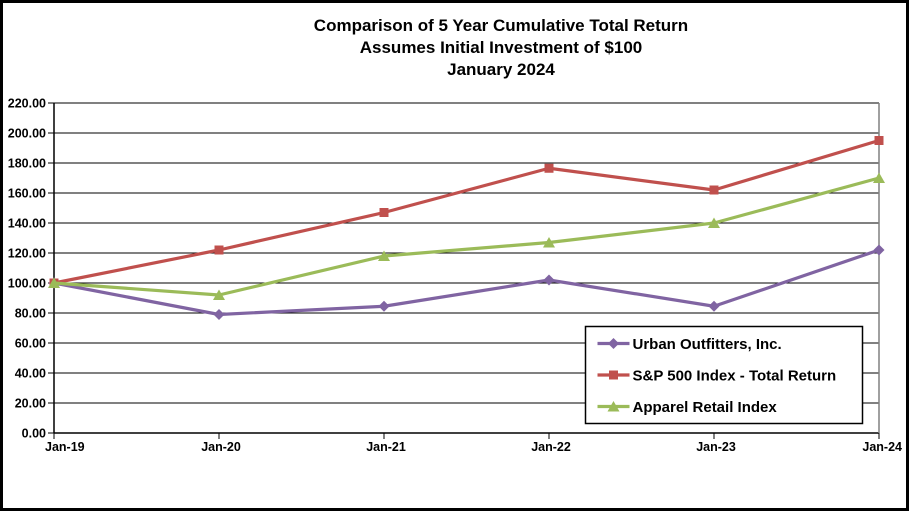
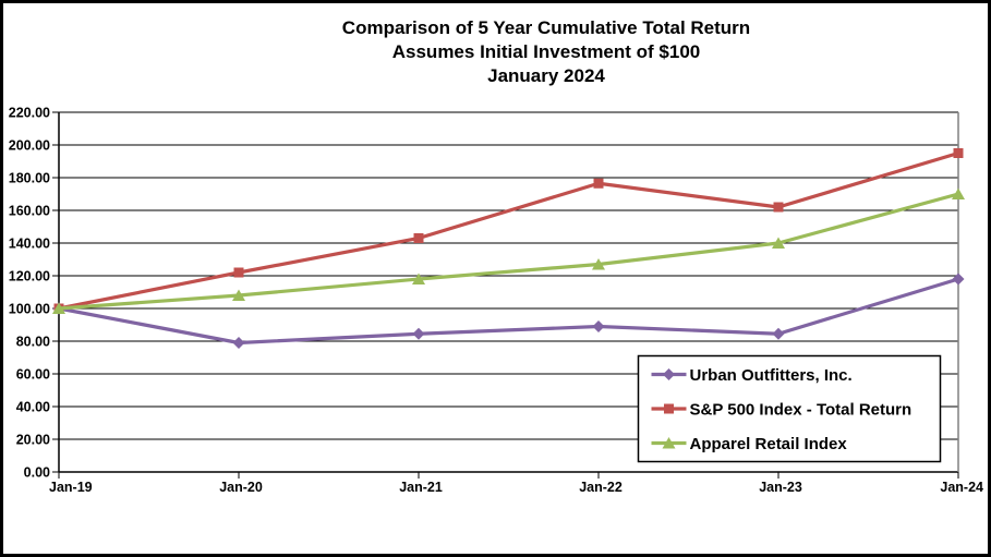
Apparel Retail Index/Jan-20: 92 -> 108
S&P 500 Index - Total Return/Jan-21: 147 -> 143
Urban Outfitters, Inc./Jan-22: 102 -> 89
Urban Outfitters, Inc./Jan-24: 122 -> 118
